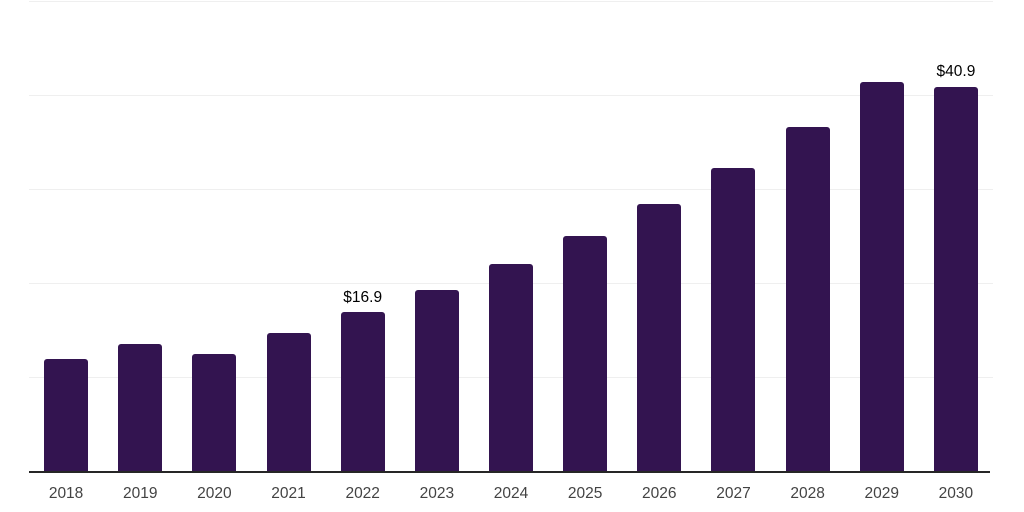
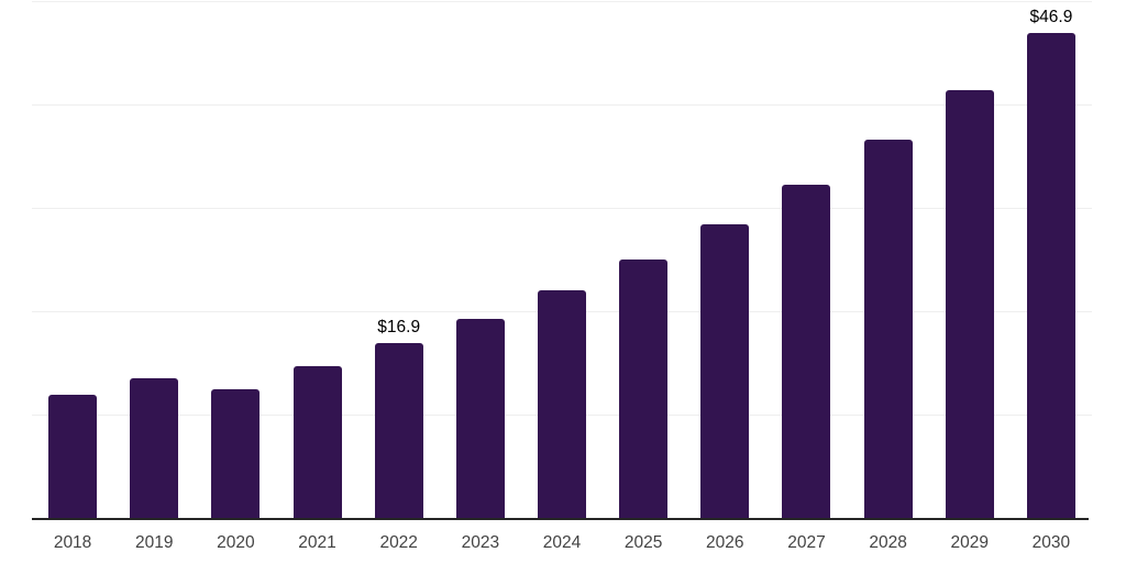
2030: $40.9 -> $46.9
